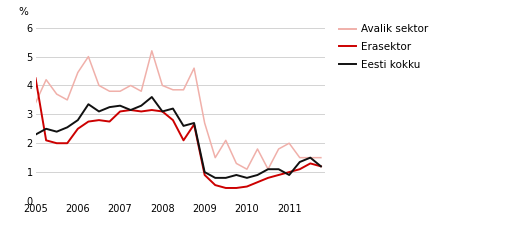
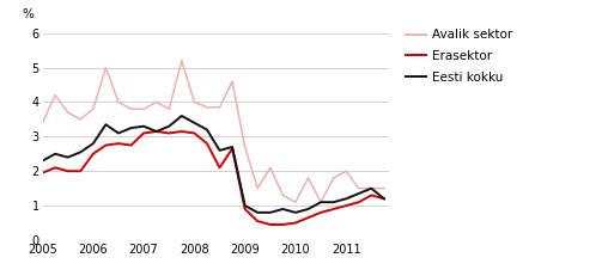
Erasektor/2005: 4.25 -> 1.95
Avalik sektor/2006: 4.45 -> 3.80
Eesti kokku/2008: 3.10 -> 3.40
Eesti kokku/2011: 0.90 -> 1.20
